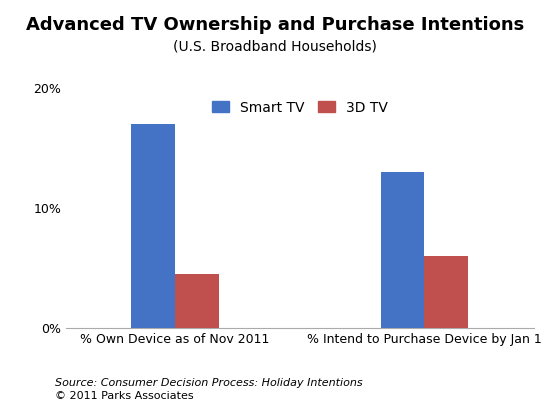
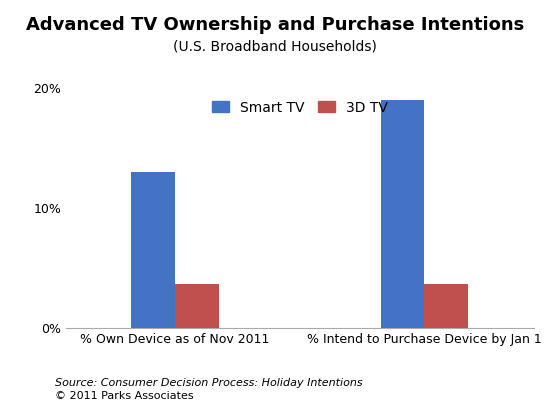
Smart TV/% Own Device as of Nov 2011: 17% -> 13%
3D TV/% Own Device as of Nov 2011: 4.5% -> 3.7%
Smart TV/% Intend to Purchase Device by Jan 1: 13% -> 19%
3D TV/% Intend to Purchase Device by Jan 1: 6.0% -> 3.7%
